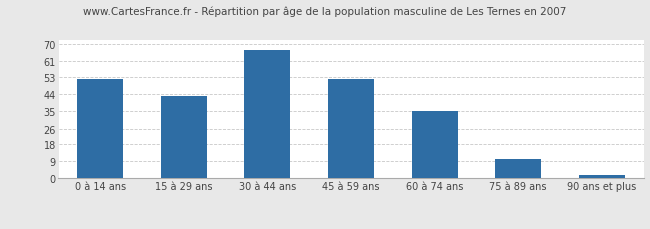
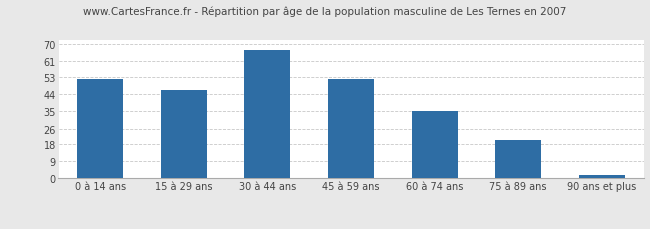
15 à 29 ans: 43 -> 46
75 à 89 ans: 10 -> 20
